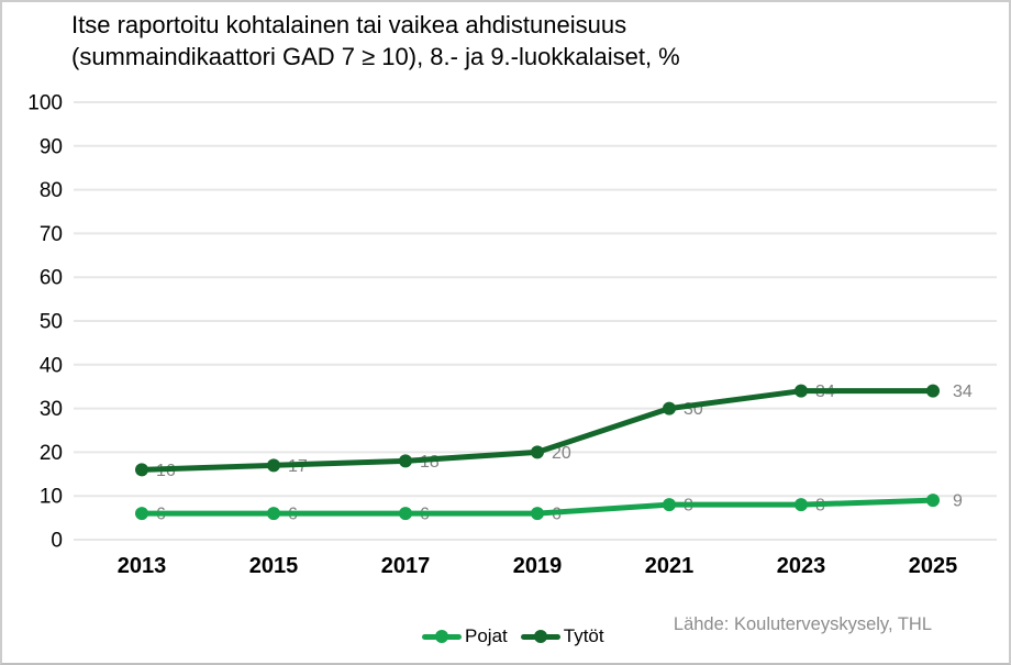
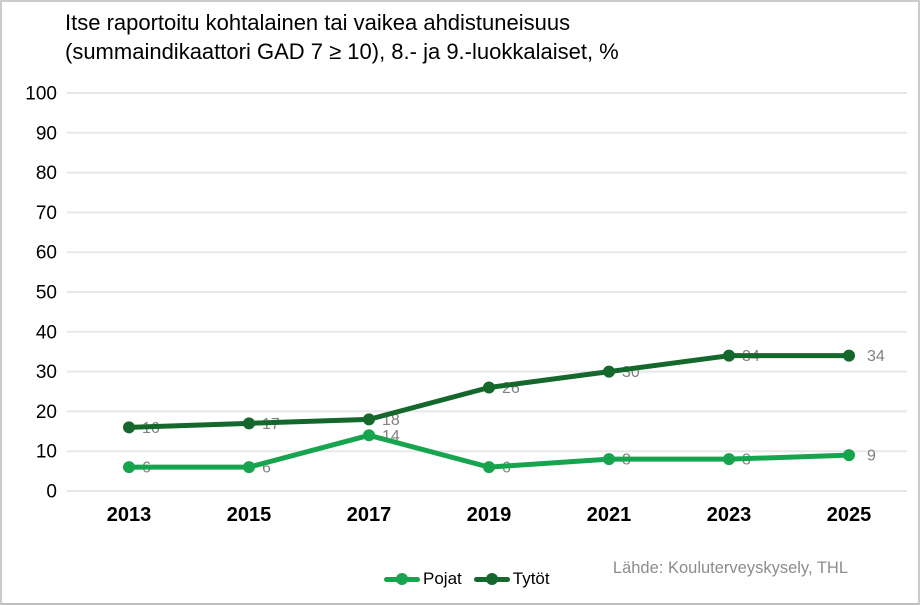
Pojat/2017: 6 -> 14
Tytöt/2019: 20 -> 26
